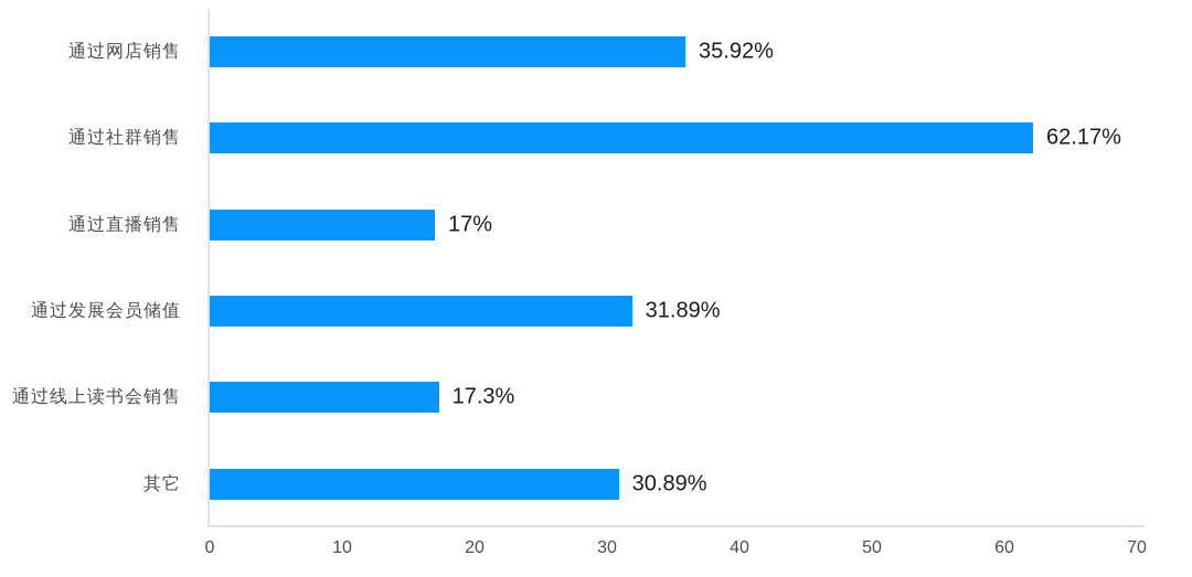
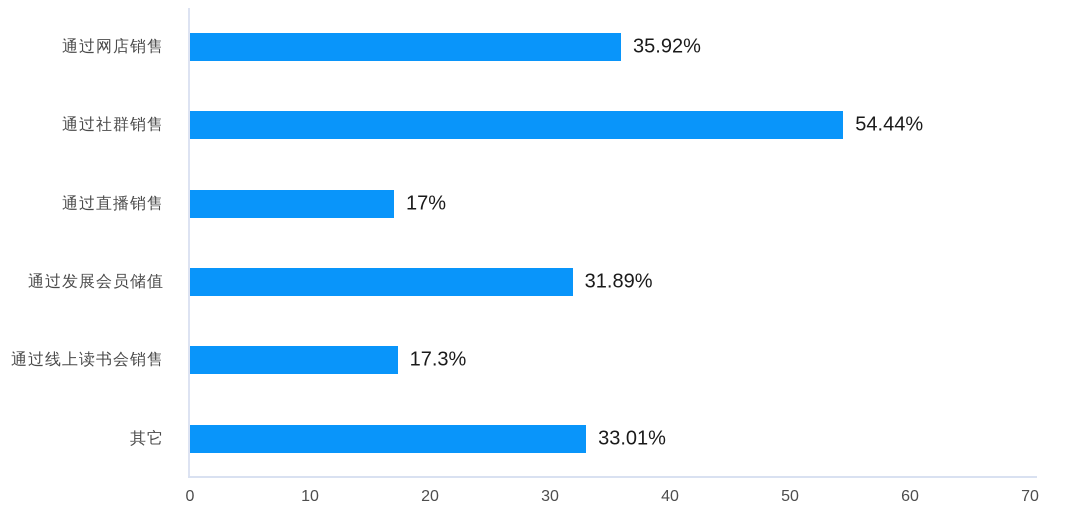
通过社群销售: 62.17% -> 54.44%
其它: 30.89% -> 33.01%
